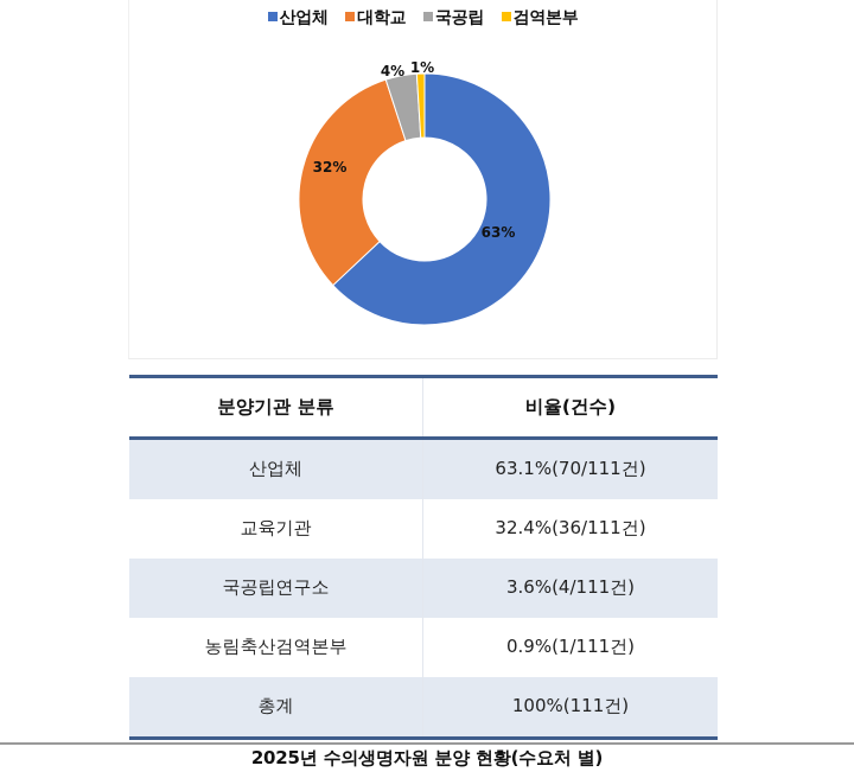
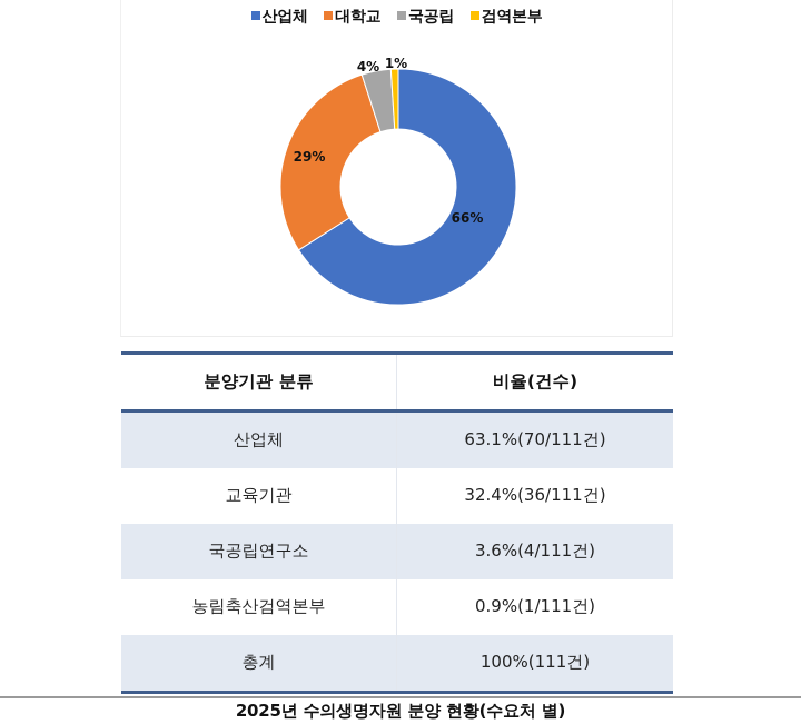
산업체: 63% -> 66%
대학교: 32% -> 29%
